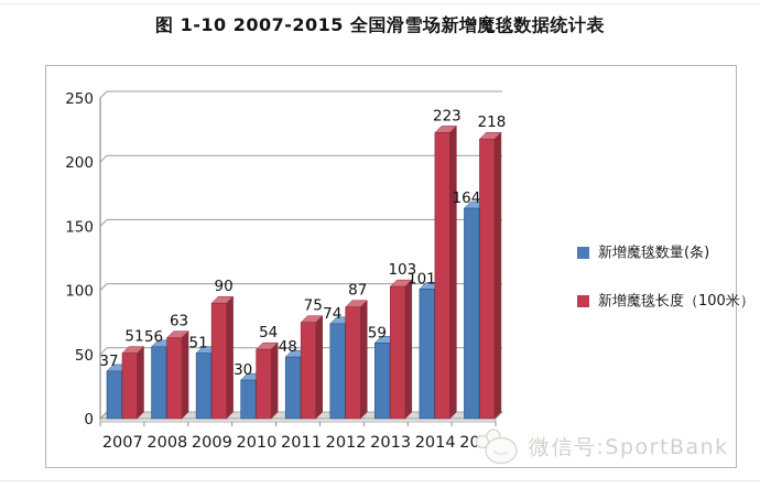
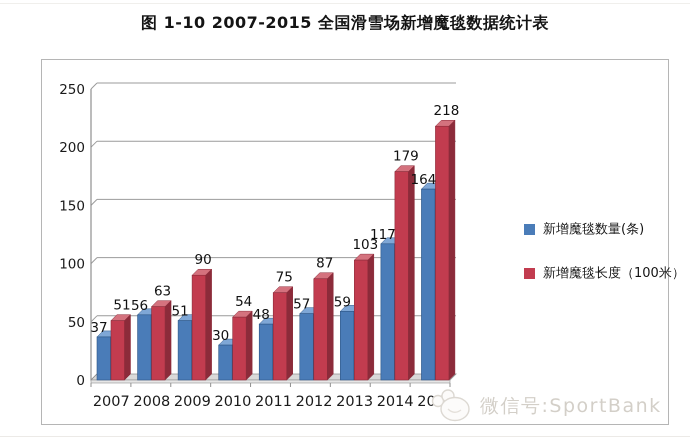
新增魔毯数量(条)/2012: 74 -> 57
新增魔毯数量(条)/2014: 101 -> 117
新增魔毯长度（100米）/2014: 223 -> 179
